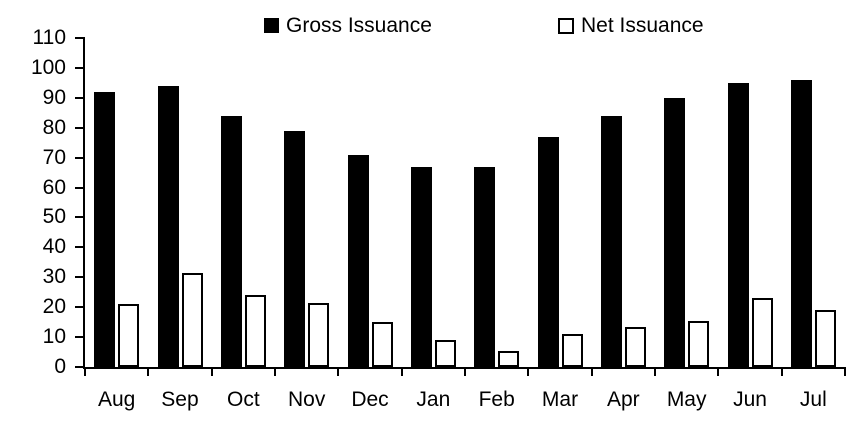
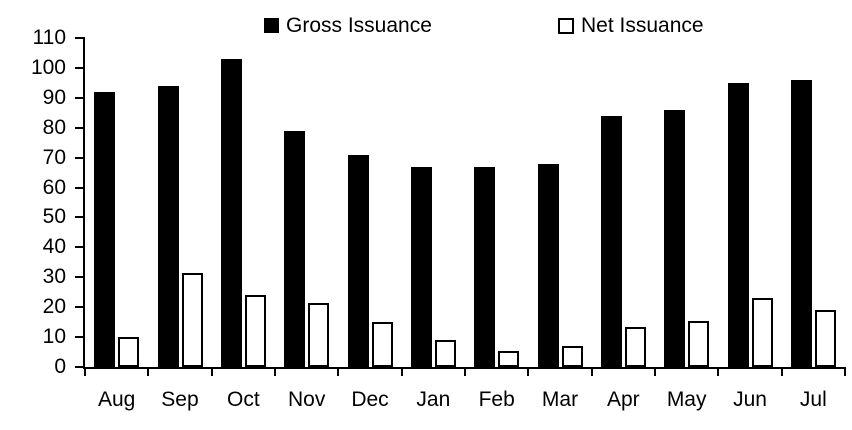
Net Issuance/Aug: 21 -> 10
Gross Issuance/Oct: 84 -> 103
Gross Issuance/Mar: 77 -> 68
Net Issuance/Mar: 11 -> 7
Gross Issuance/May: 90 -> 86
